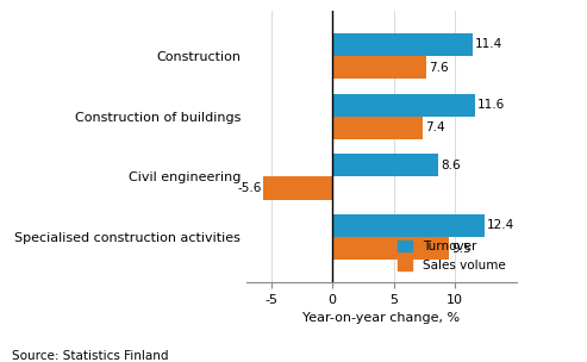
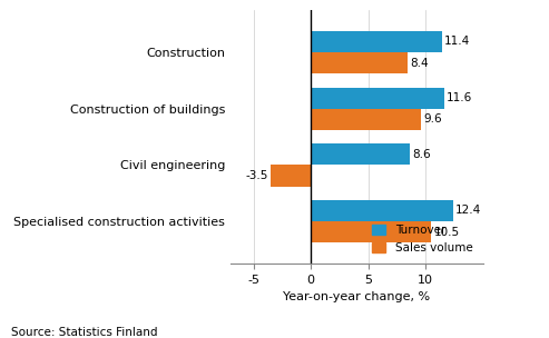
Sales volume/Construction: 7.6 -> 8.4
Sales volume/Construction of buildings: 7.4 -> 9.6
Sales volume/Civil engineering: -5.6 -> -3.5
Sales volume/Specialised construction activities: 9.5 -> 10.5
